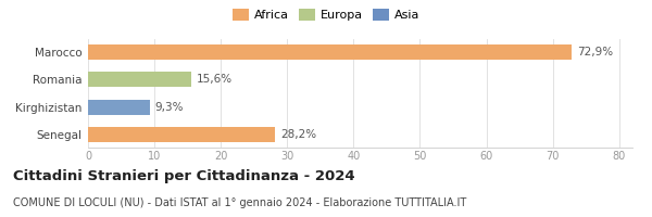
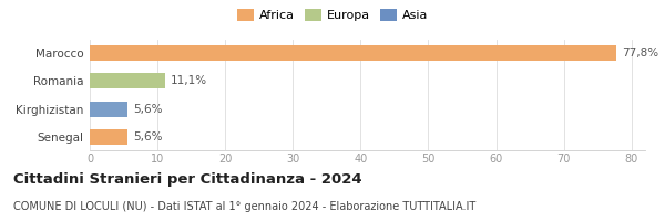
Marocco: 72,9% -> 77,8%
Romania: 15,6% -> 11,1%
Kirghizistan: 9,3% -> 5,6%
Senegal: 28,2% -> 5,6%
